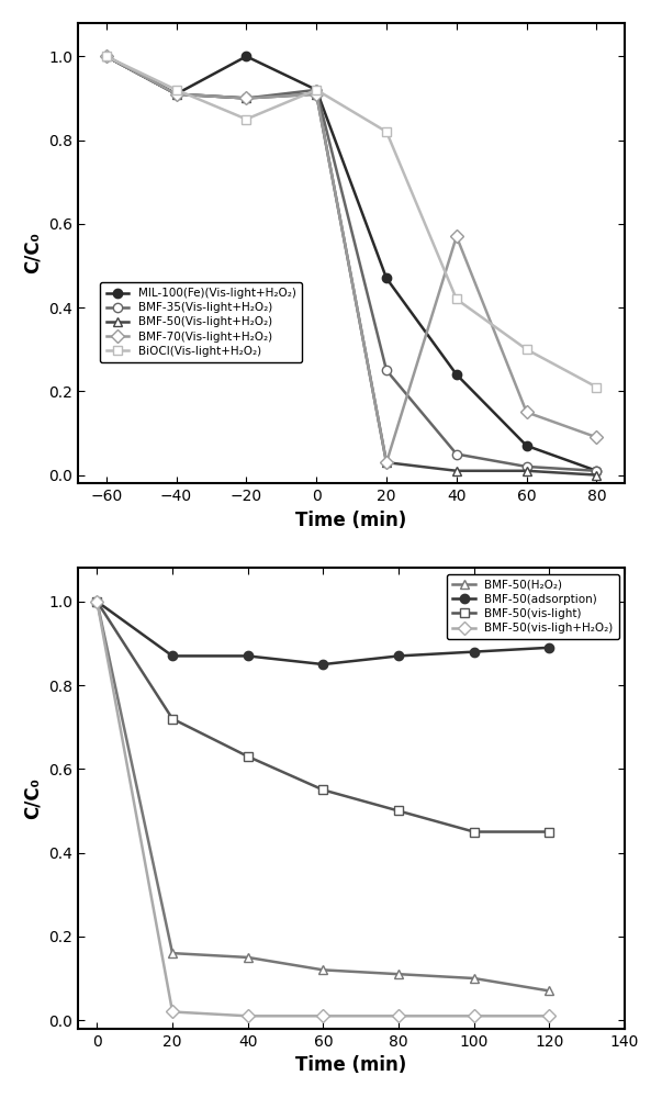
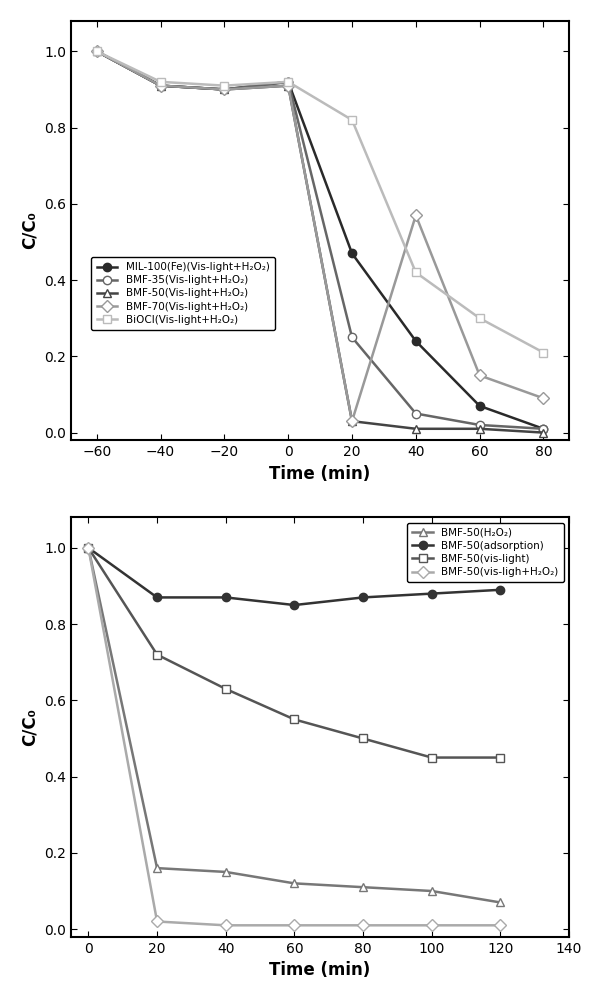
MIL-100(Fe)(Vis-light+H₂O₂)/−20: 1.00 -> 0.90
BiOCl(Vis-light+H₂O₂)/−20: 0.85 -> 0.91
